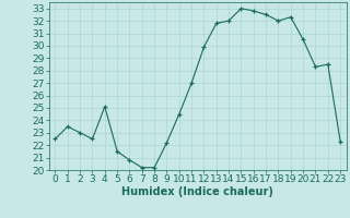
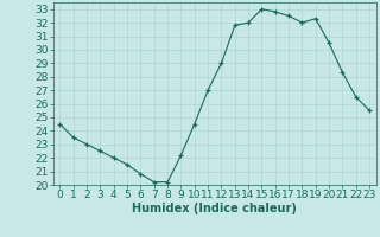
0: 22.5 -> 24.5
4: 25.1 -> 22.0
12: 29.9 -> 29.0
22: 28.5 -> 26.5
23: 22.3 -> 25.5
